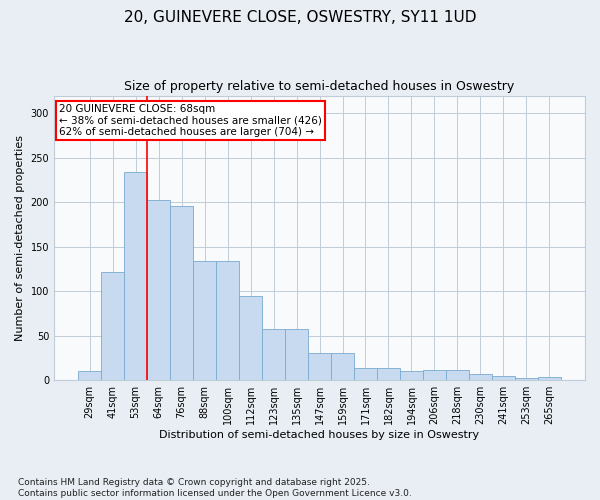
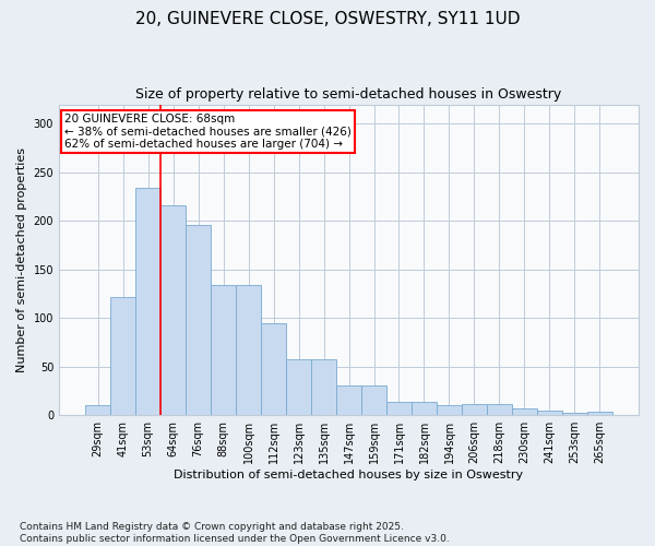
64sqm: 203 -> 216
